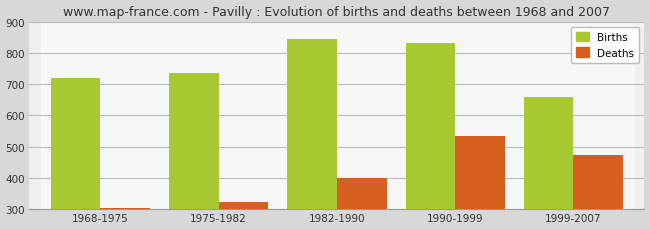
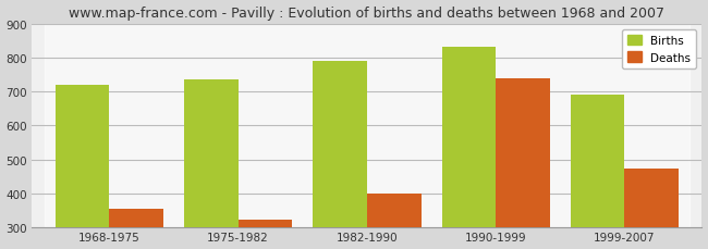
Deaths/1968-1975: 305 -> 355
Births/1982-1990: 843 -> 790
Deaths/1990-1999: 533 -> 740
Births/1999-2007: 660 -> 690
